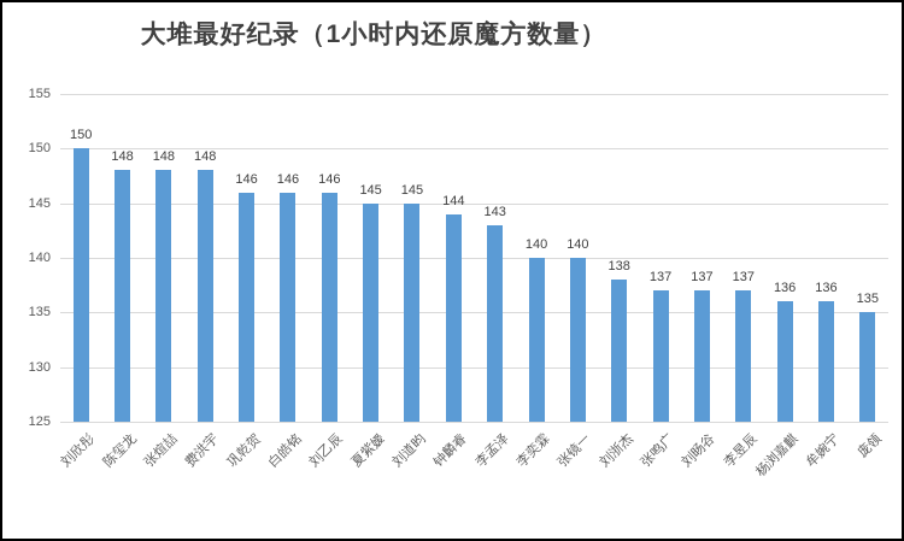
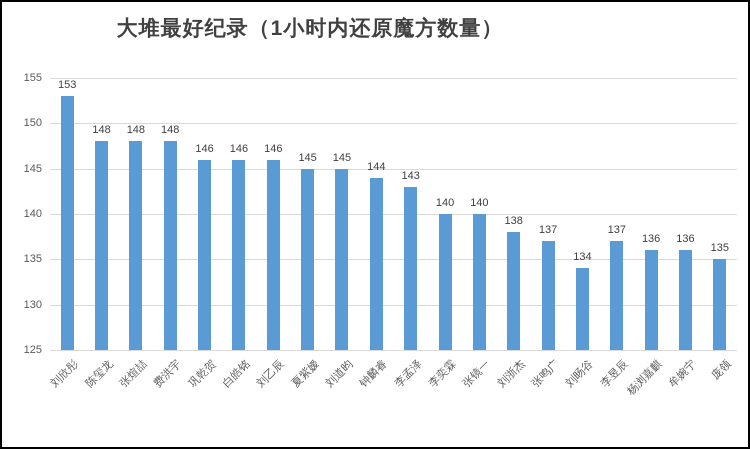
刘欣彤: 150 -> 153
刘旸谷: 137 -> 134
